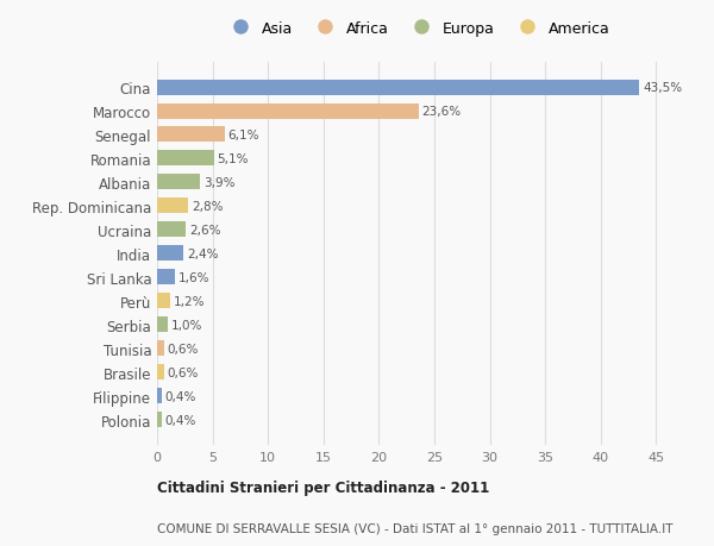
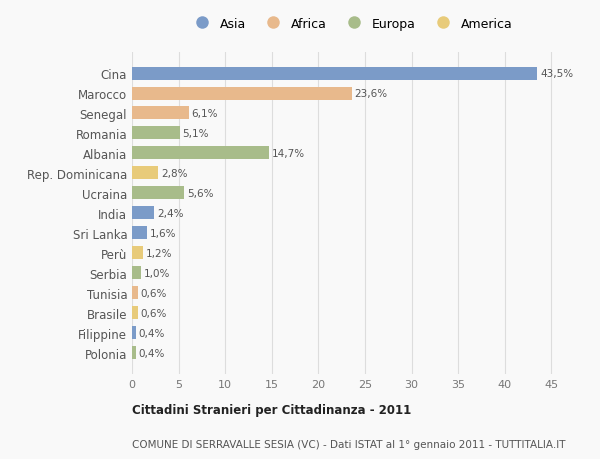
Albania: 3,9% -> 14,7%
Ucraina: 2,6% -> 5,6%
